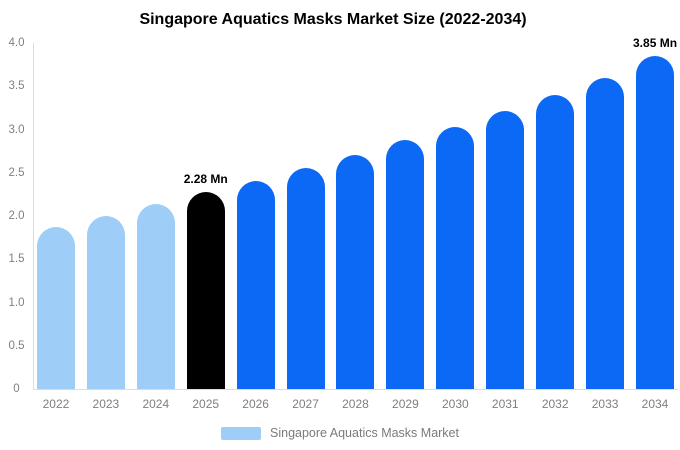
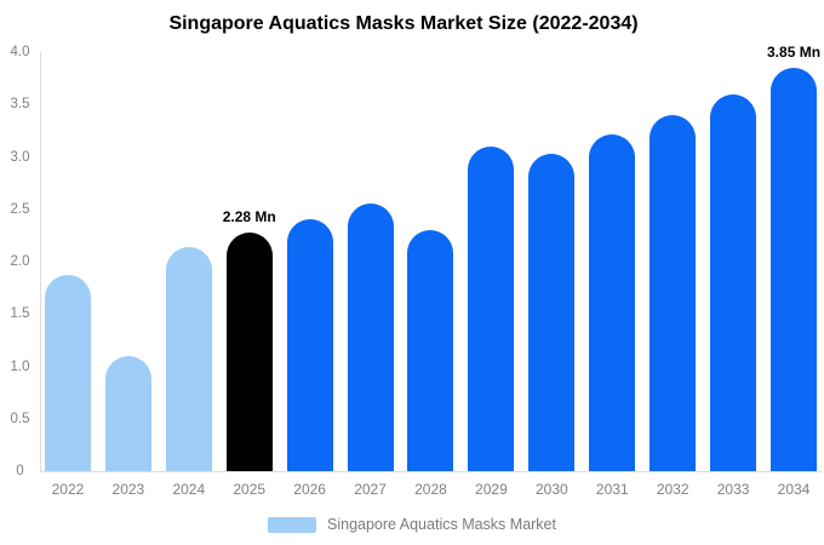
2023: 2.0 -> 1.1
2028: 2.7 -> 2.3
2029: 2.9 -> 3.1
